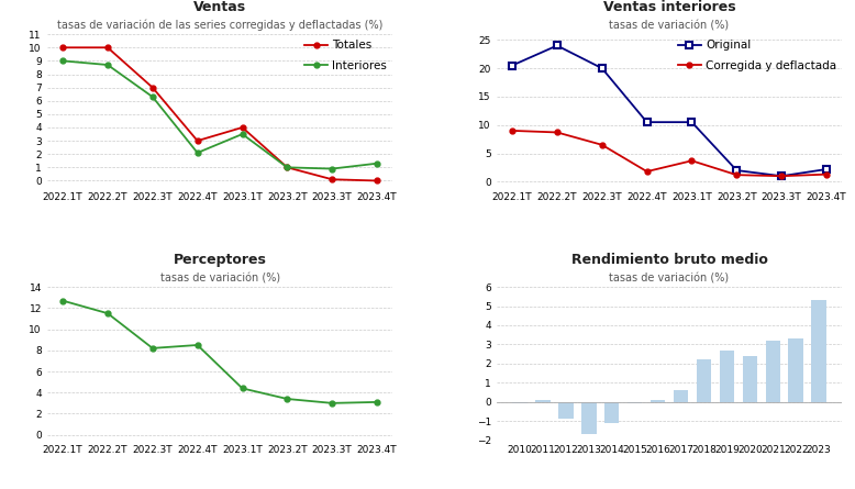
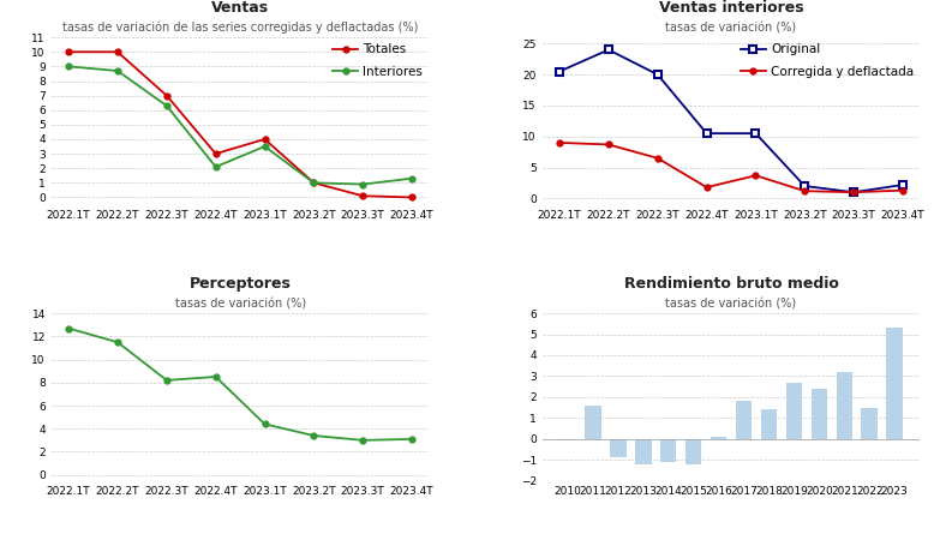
2011: 0.1 -> 1.6
2013: -1.7 -> -1.2
2015: -0.1 -> -1.2
2017: 0.6 -> 1.8
2018: 2.2 -> 1.4
2022: 3.3 -> 1.5
